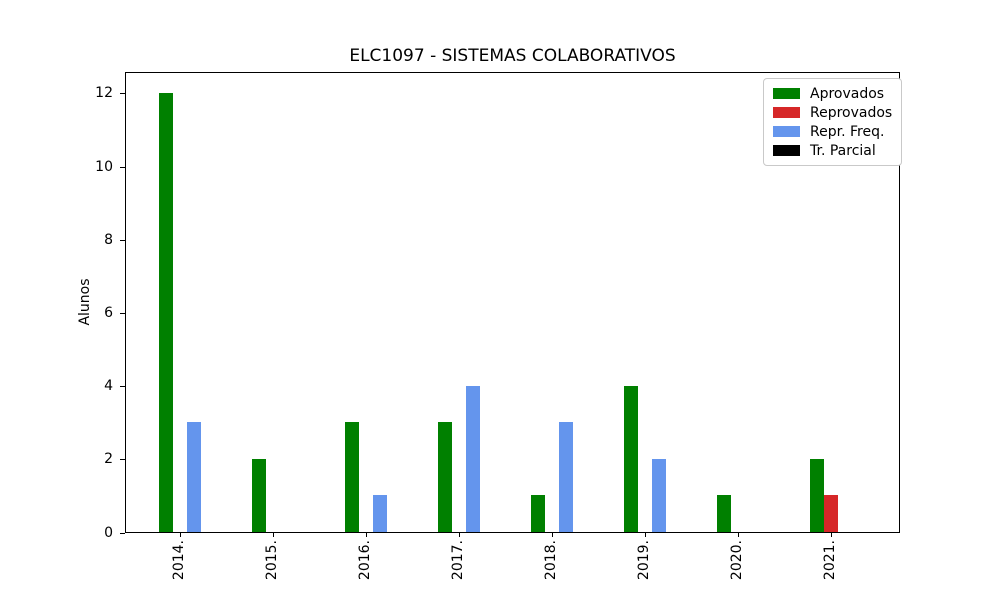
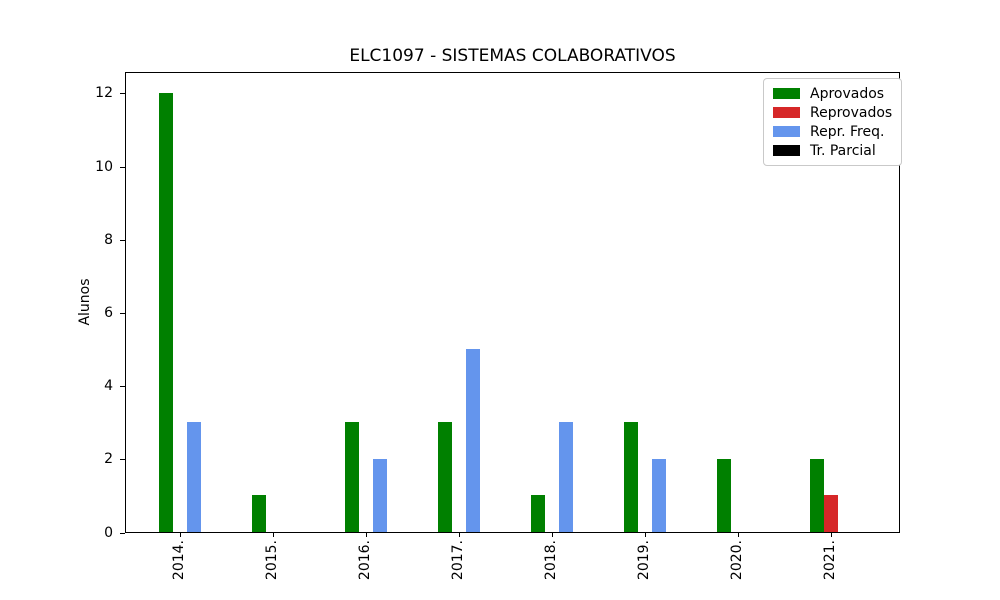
Aprovados/2015.: 2 -> 1
Repr. Freq./2016.: 1 -> 2
Repr. Freq./2017.: 4 -> 5
Aprovados/2019.: 4 -> 3
Aprovados/2020.: 1 -> 2
